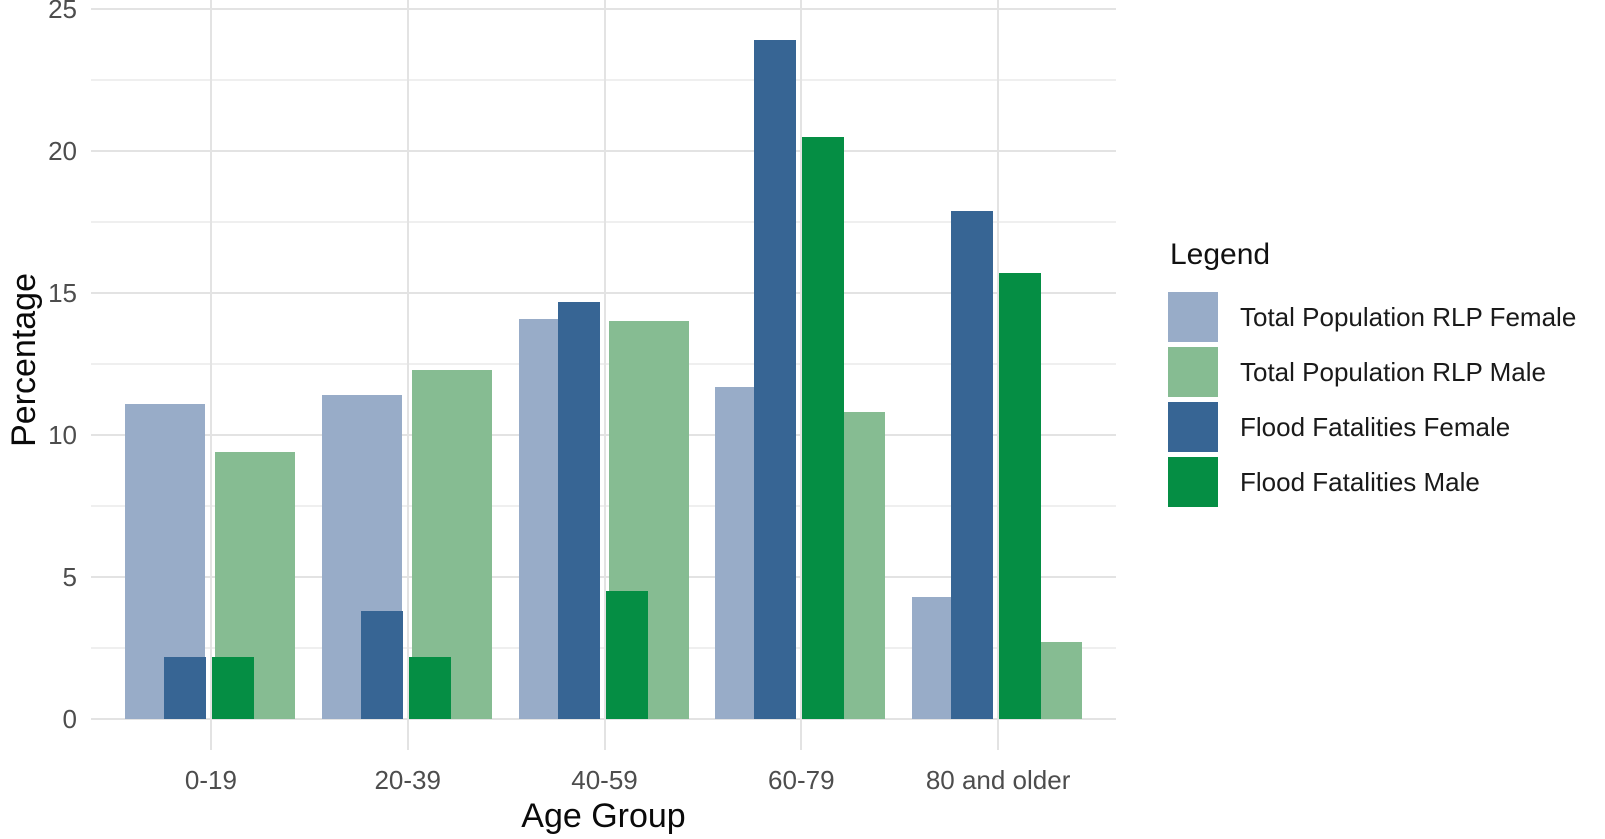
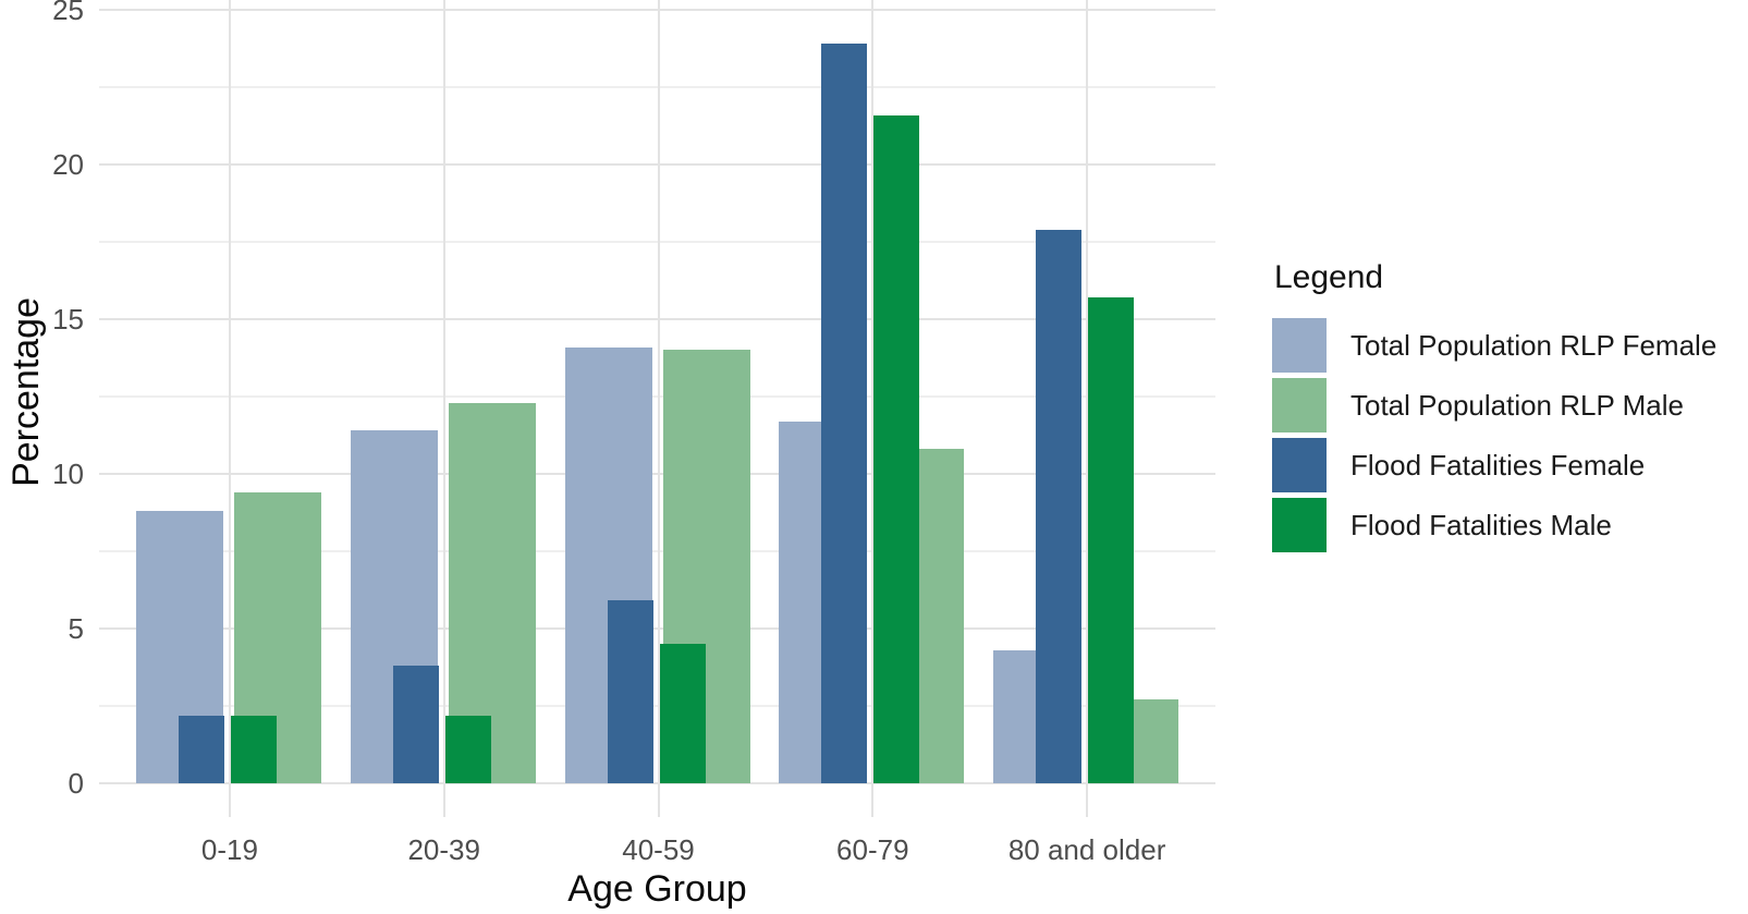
Total Population RLP Female/0-19: 11.1 -> 8.8
Flood Fatalities Female/40-59: 14.7 -> 5.9
Flood Fatalities Male/60-79: 20.5 -> 21.6
